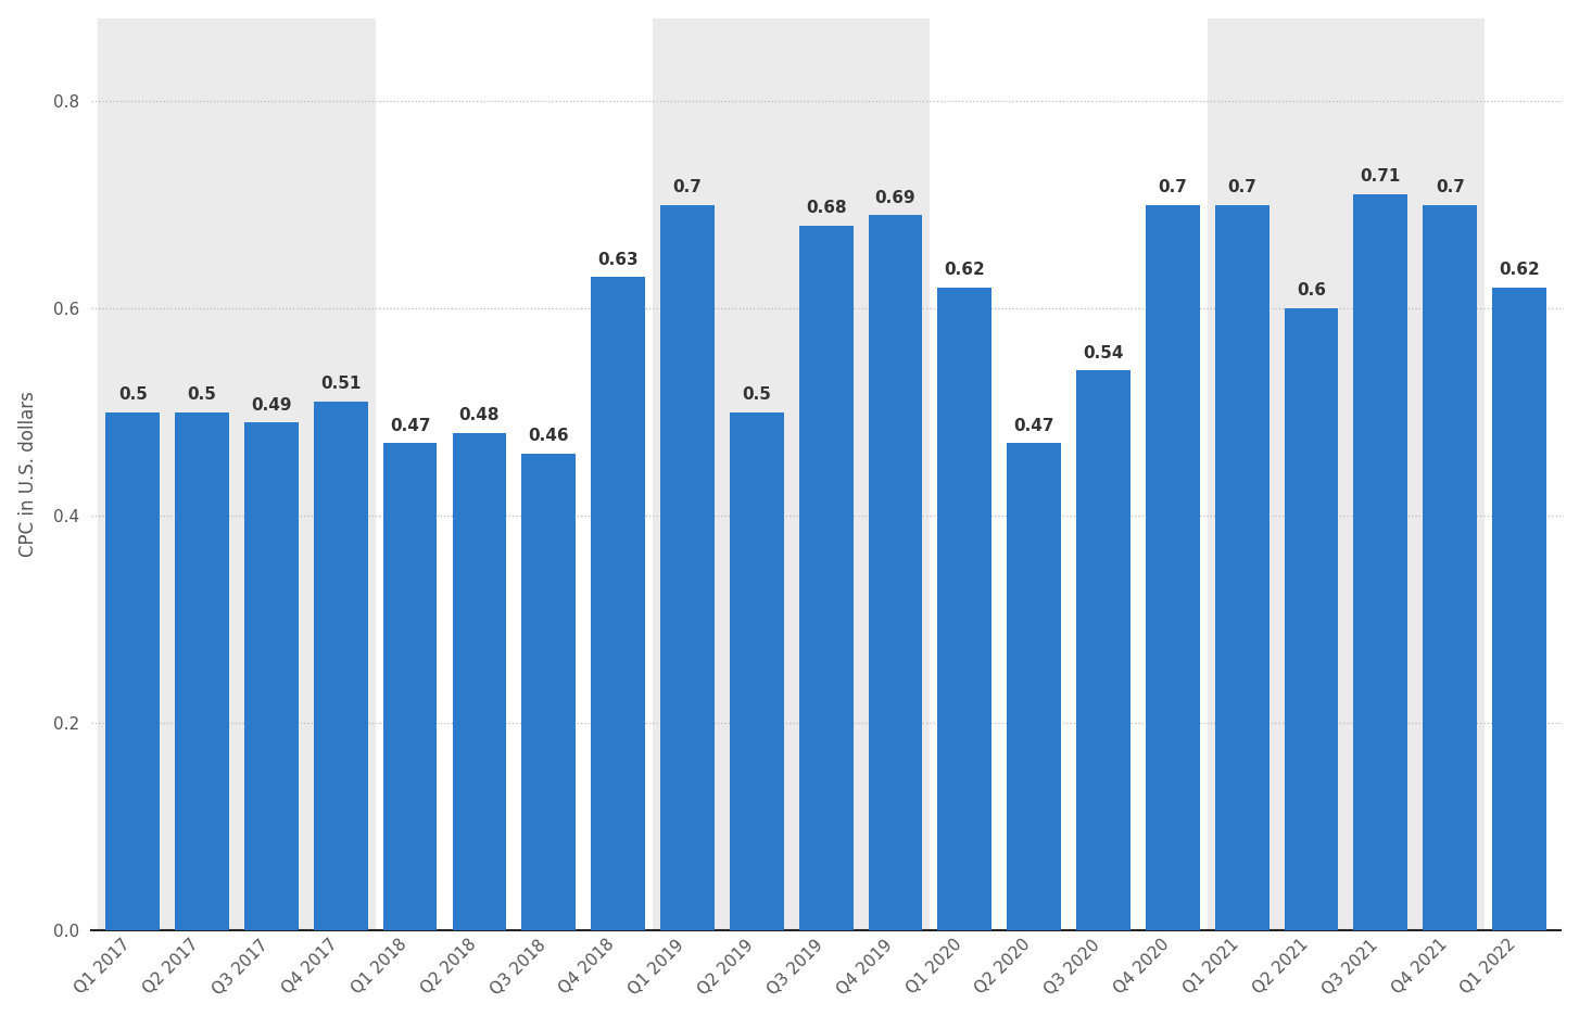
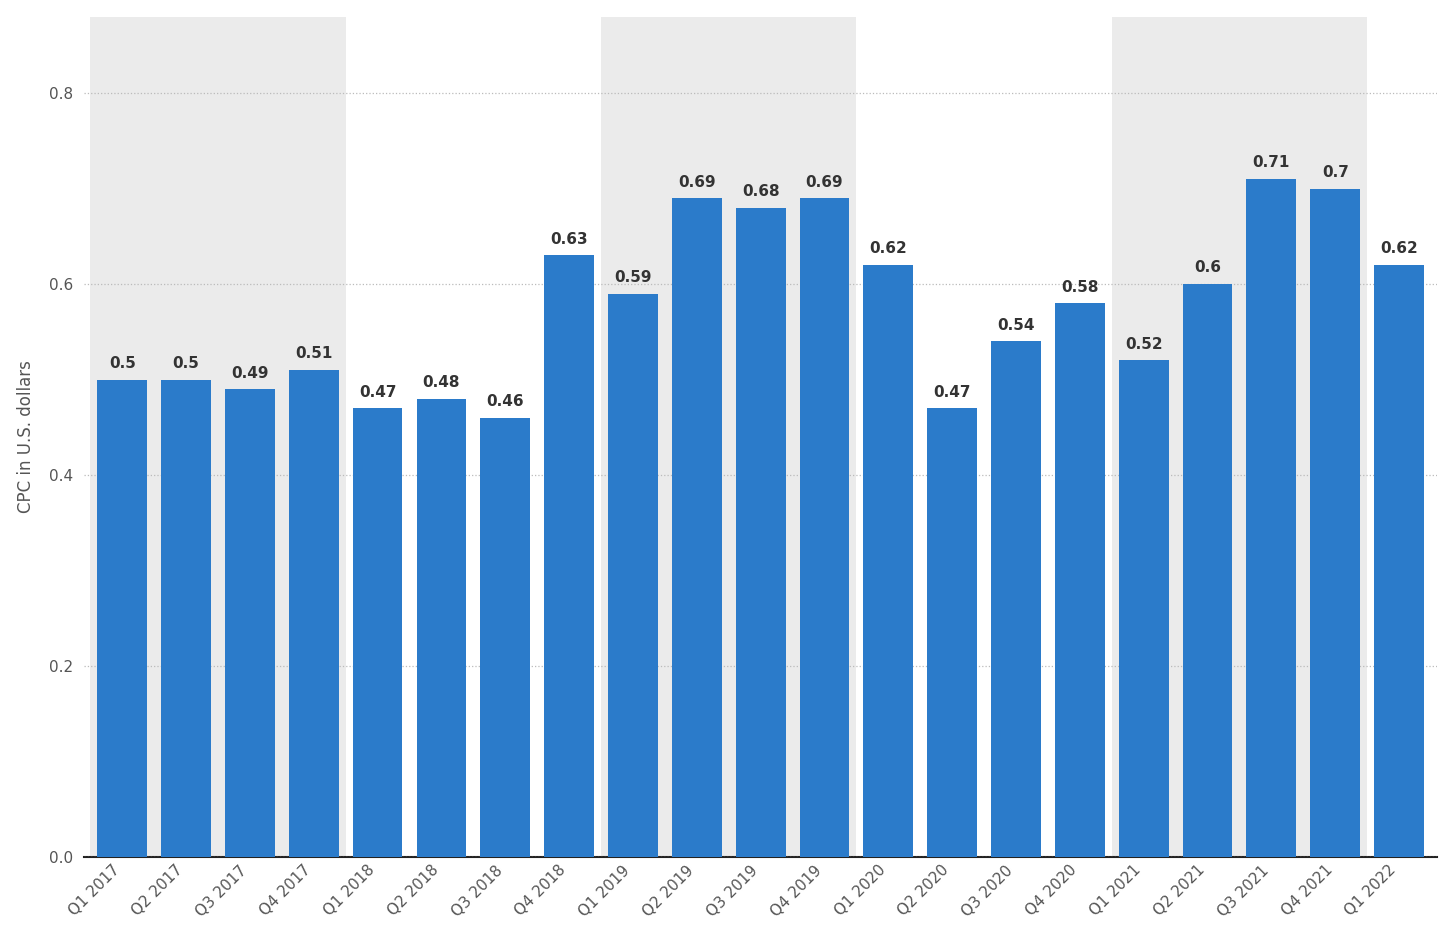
Q1 2019: 0.7 -> 0.59
Q2 2019: 0.5 -> 0.69
Q4 2020: 0.7 -> 0.58
Q1 2021: 0.7 -> 0.52
